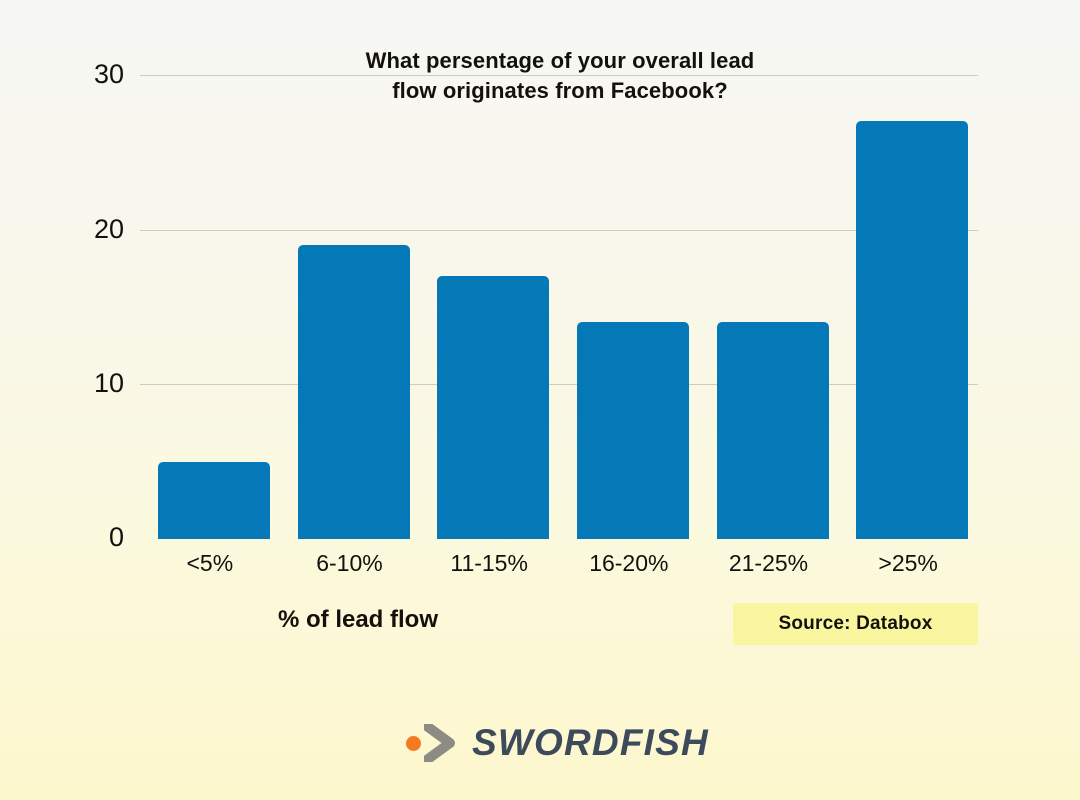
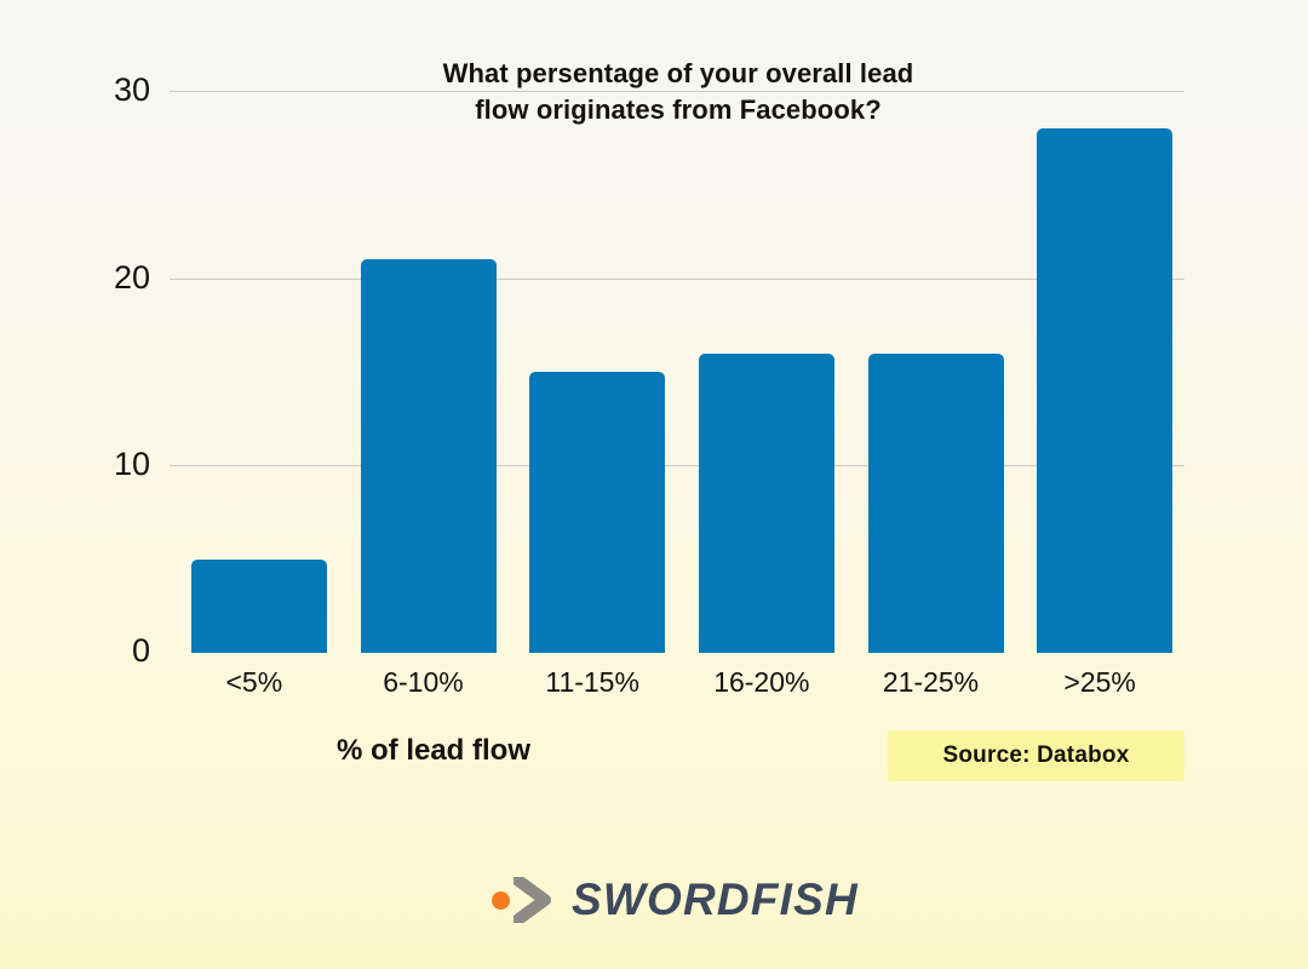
6-10%: 19 -> 21
11-15%: 17 -> 15
16-20%: 14 -> 16
21-25%: 14 -> 16
>25%: 27 -> 28
